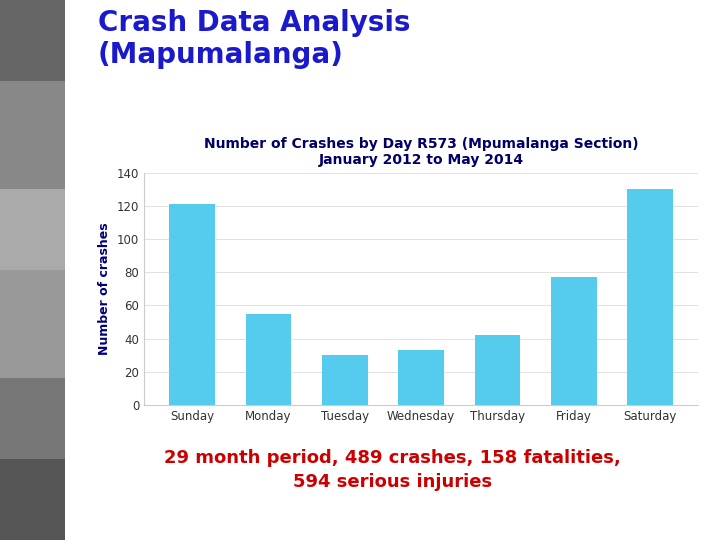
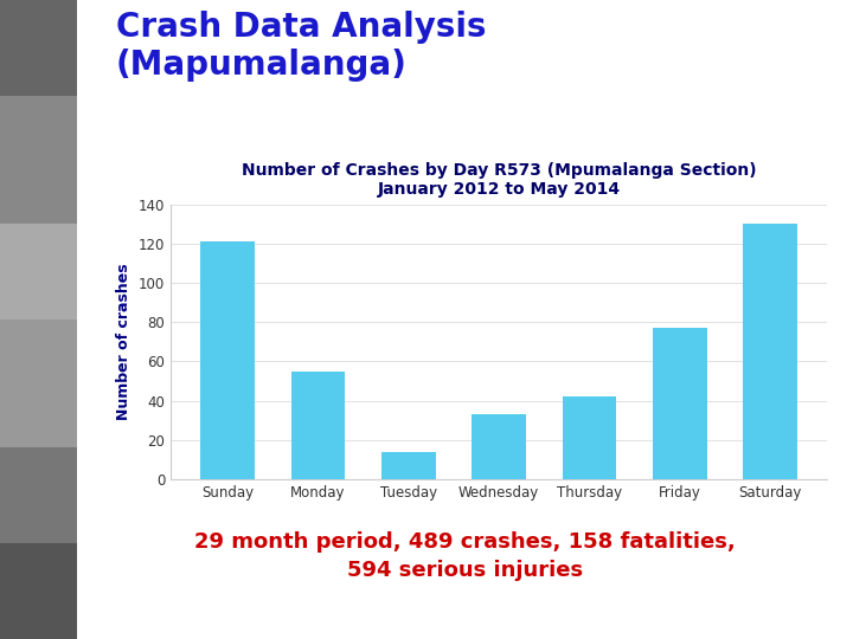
Tuesday: 30 -> 14
